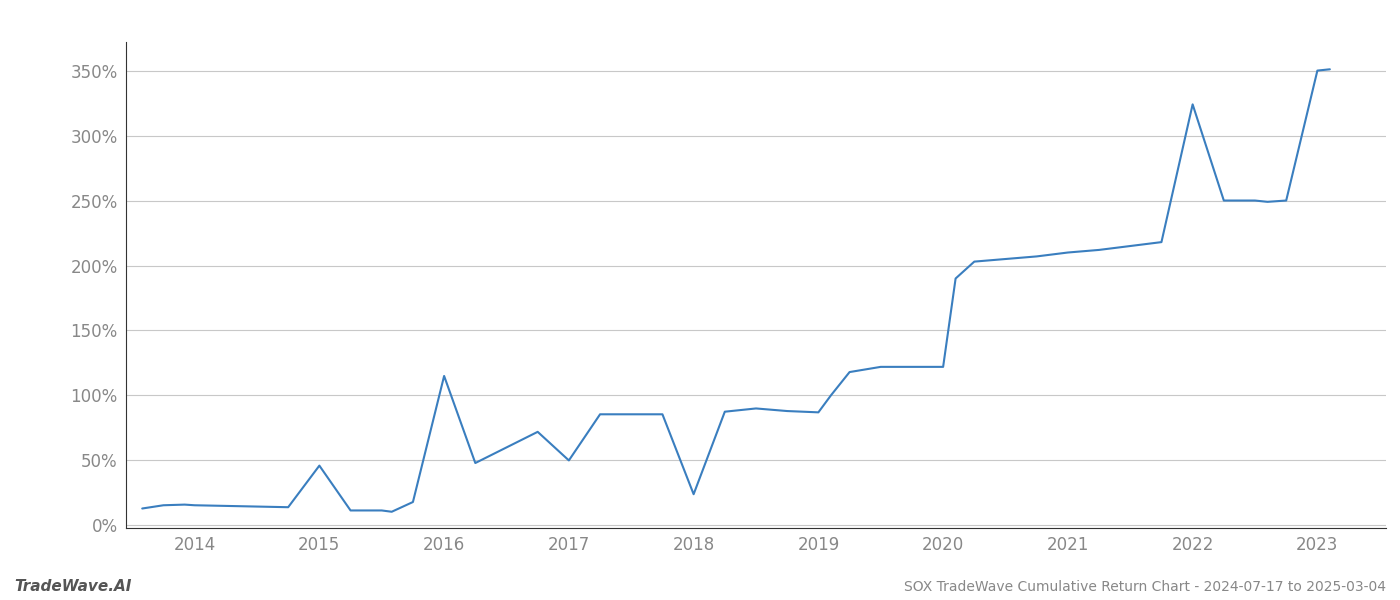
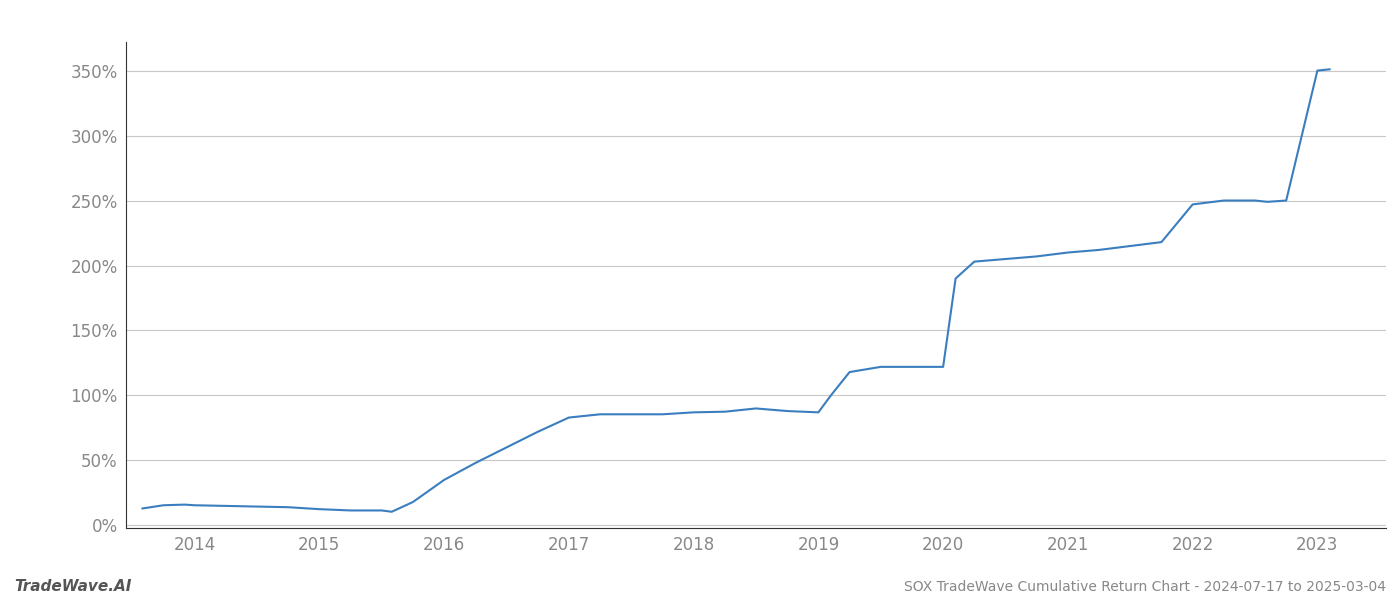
2015: 46% -> 12%
2016: 115% -> 35%
2017: 50% -> 83%
2018: 24% -> 87%
2022: 324% -> 247%
